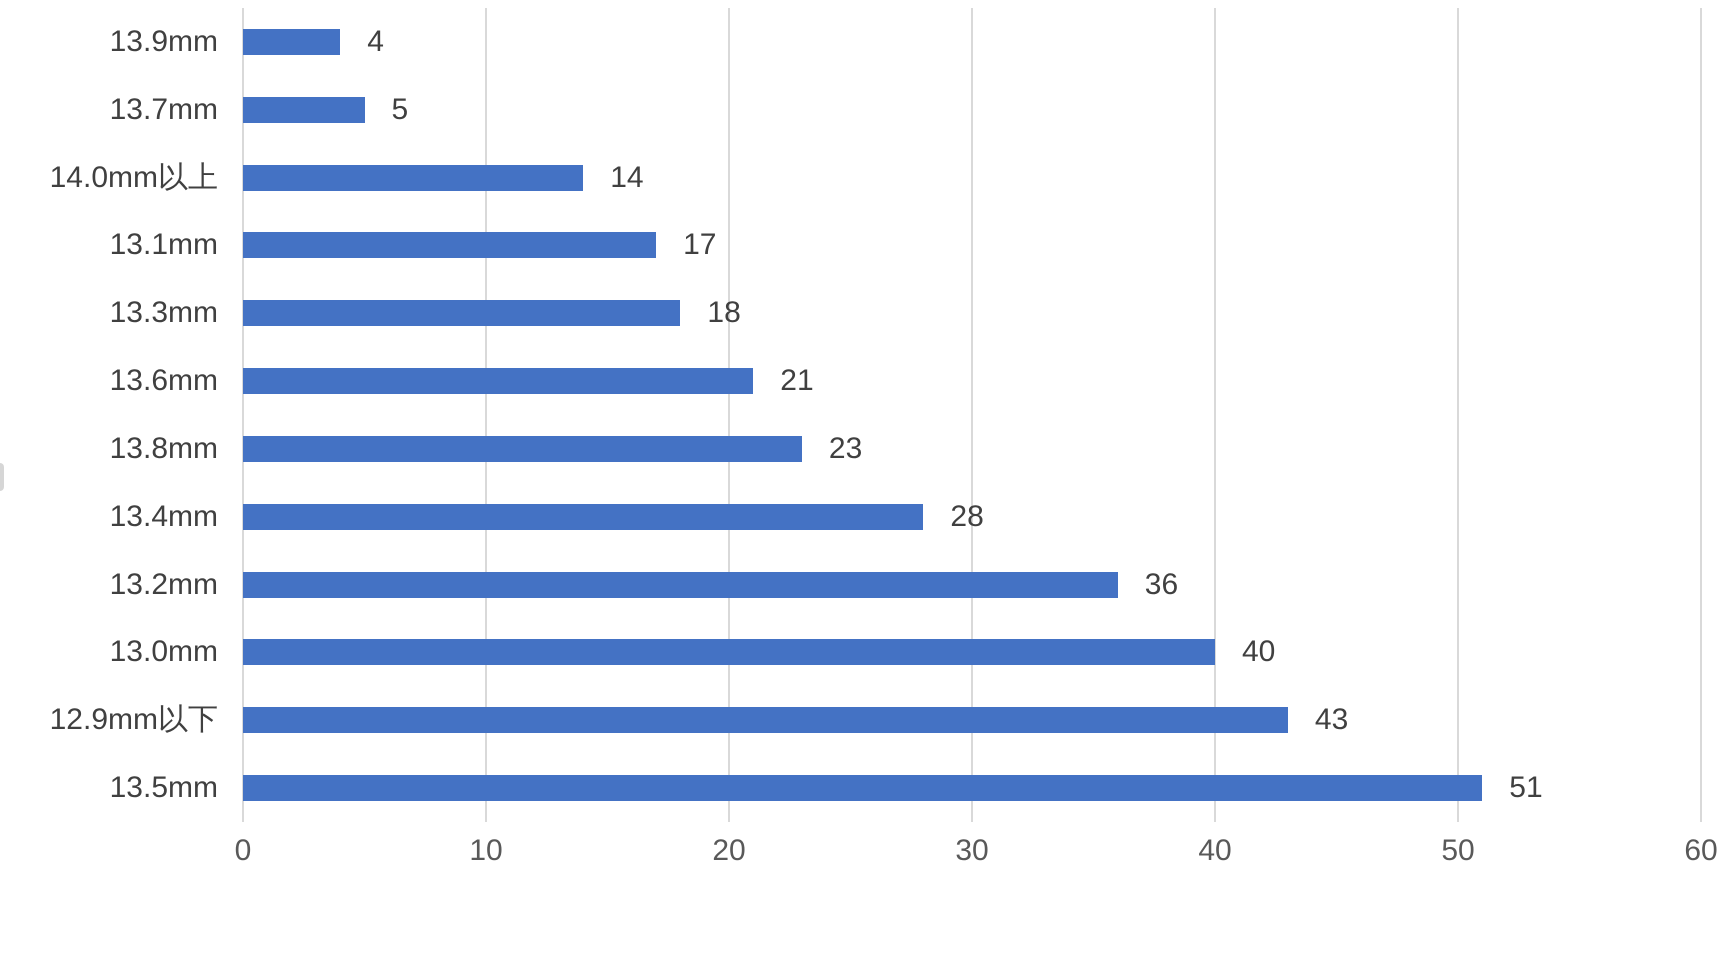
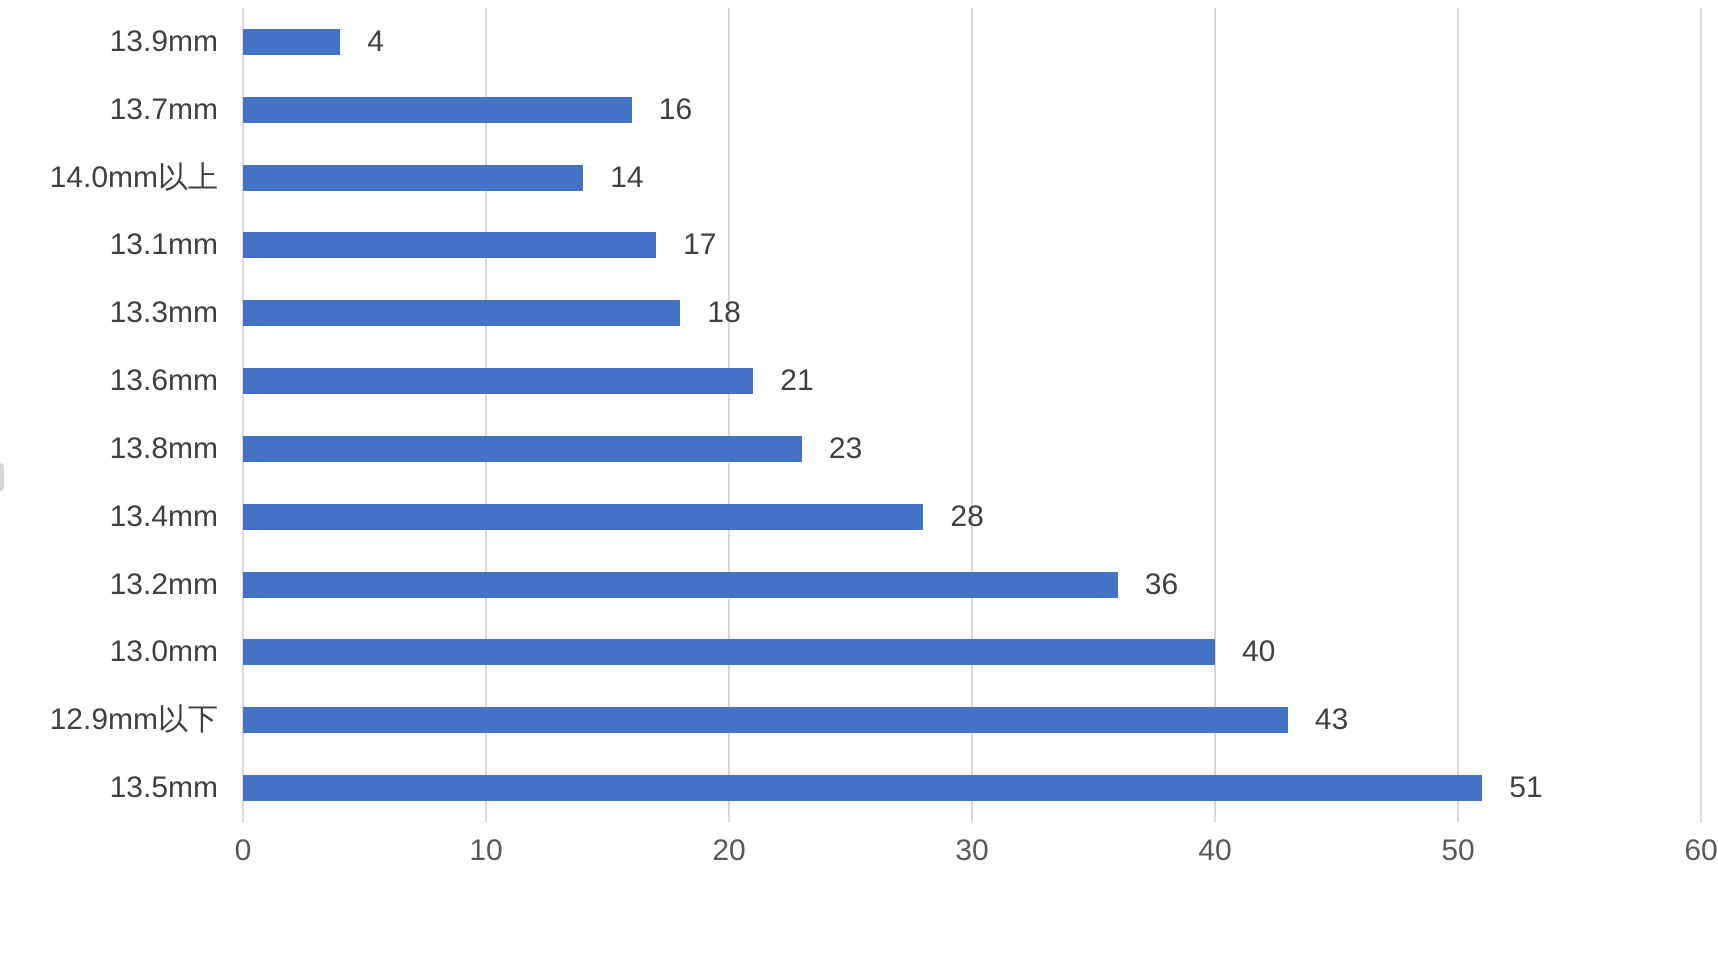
13.7mm: 5 -> 16
